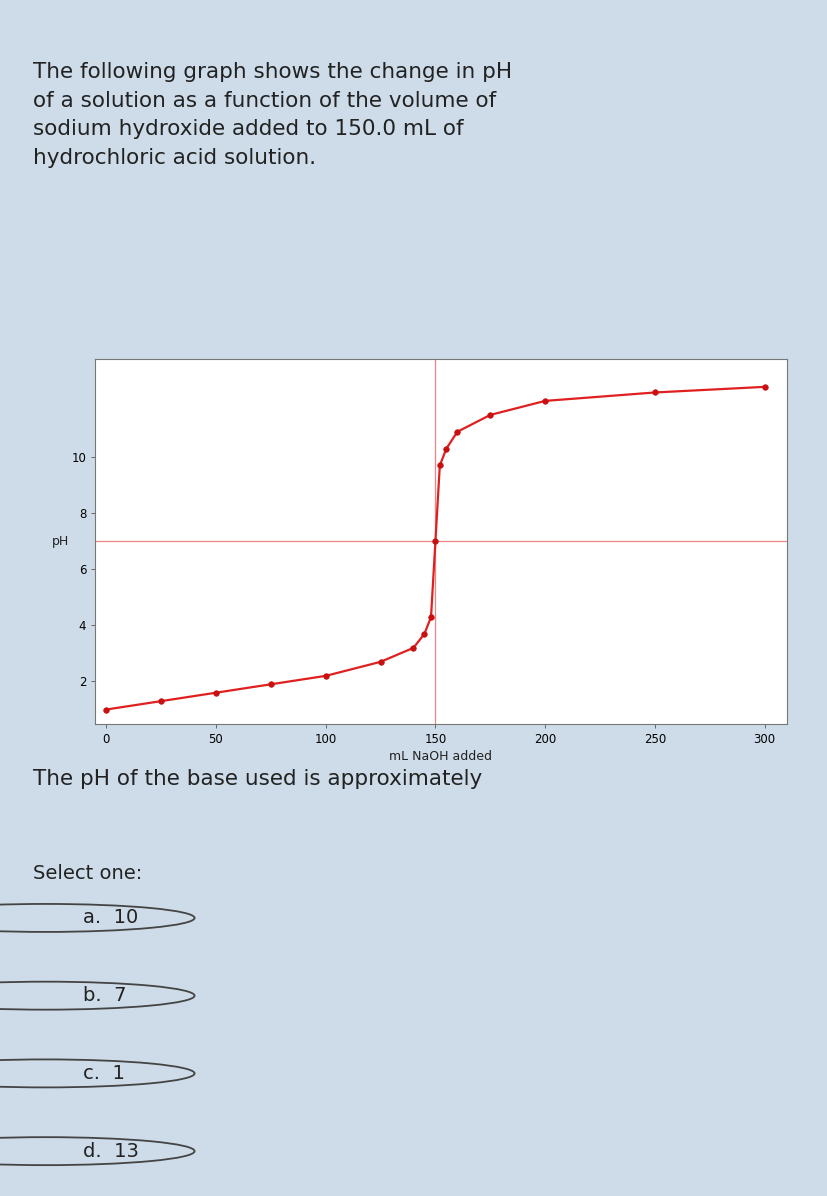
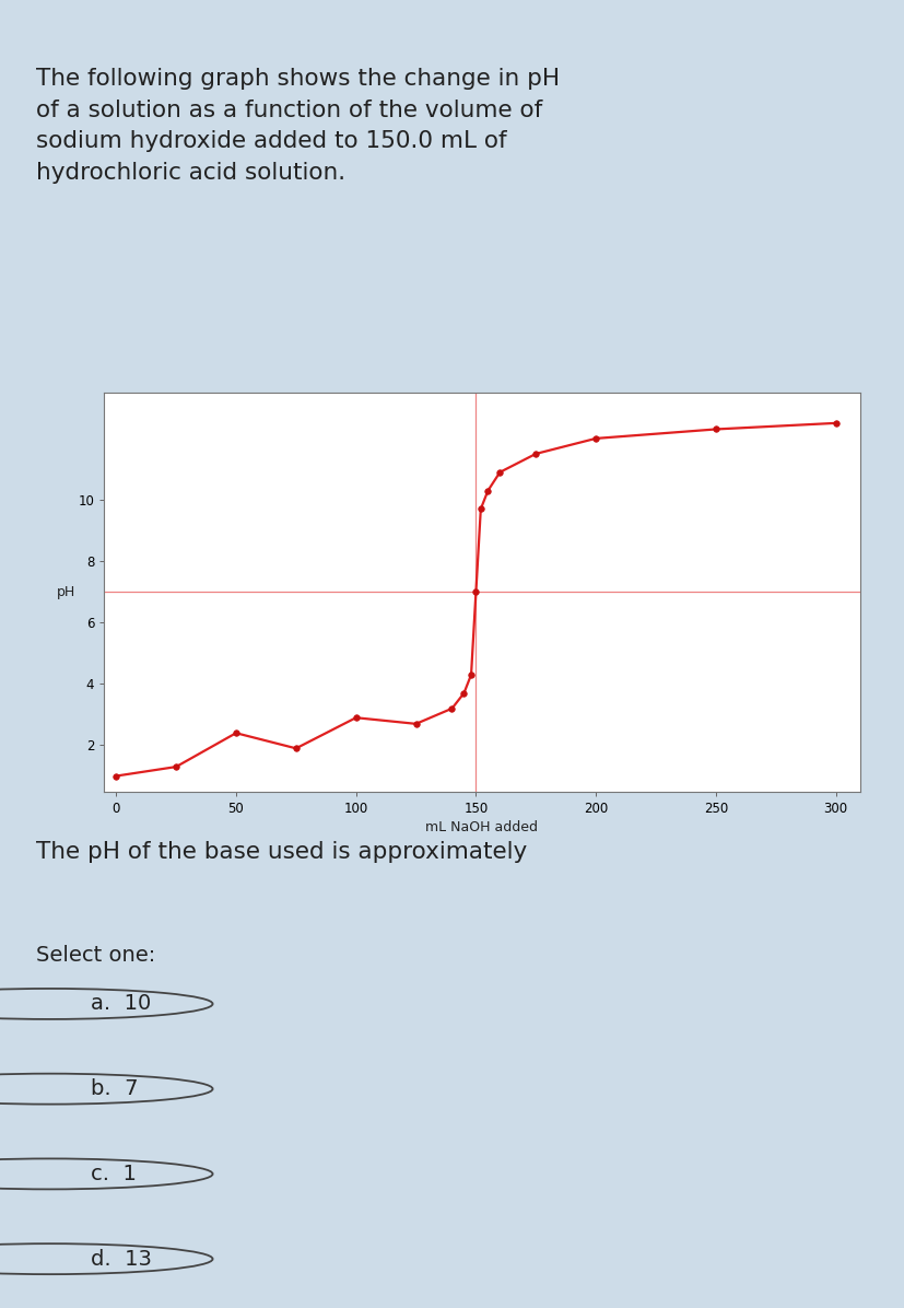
50: 1.6 -> 2.4
100: 2.2 -> 2.9
